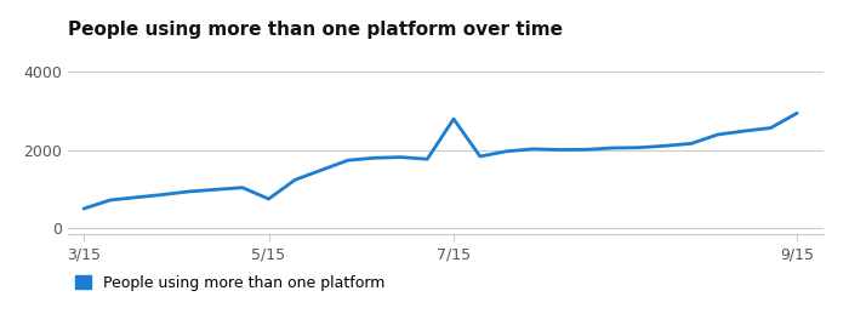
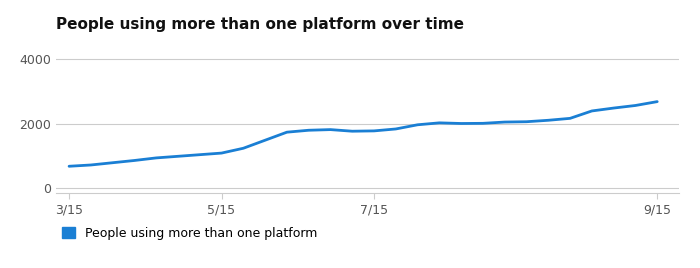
3/15: 500 -> 680
5/15: 750 -> 1090
7/15: 2800 -> 1780
9/15: 2950 -> 2690
